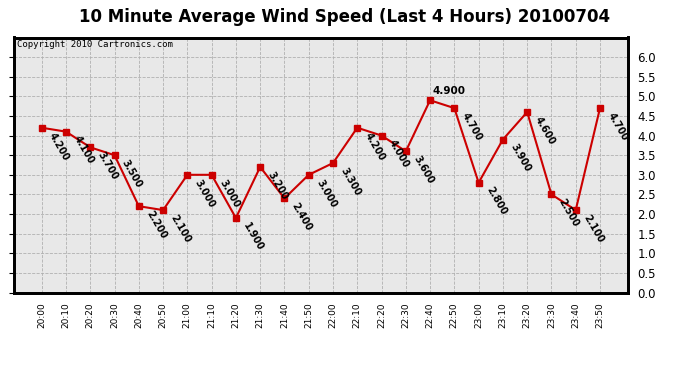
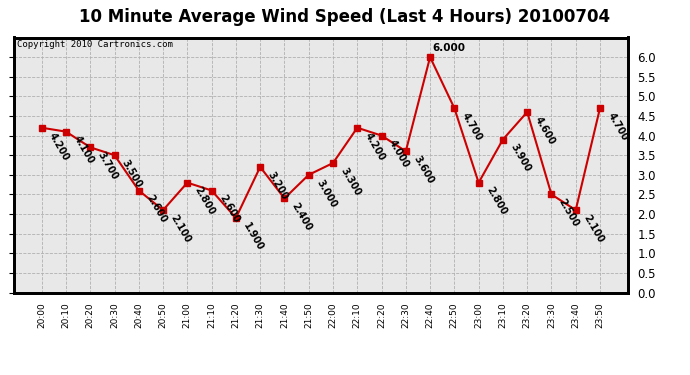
20:40: 2.200 -> 2.600
21:00: 3.000 -> 2.800
21:10: 3.000 -> 2.600
22:40: 4.900 -> 6.000
